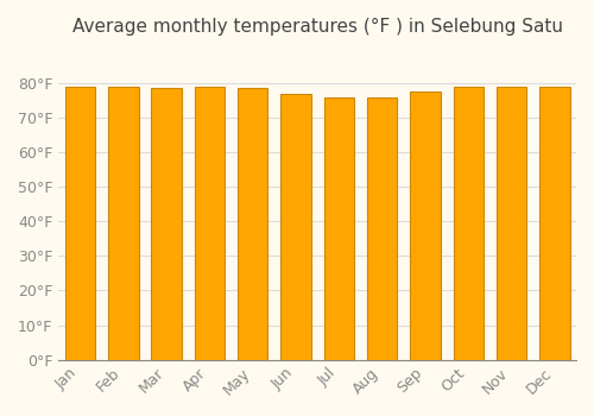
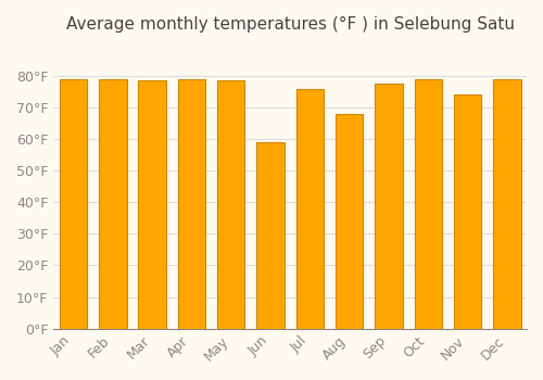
Jun: 77.0°F -> 59.0°F
Aug: 76.0°F -> 68.0°F
Nov: 79.0°F -> 74.0°F
